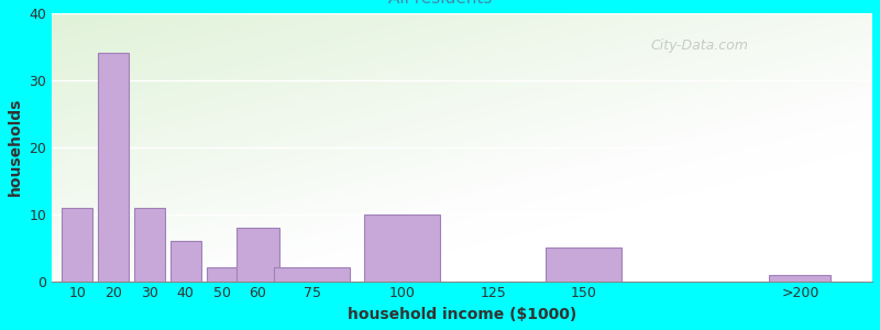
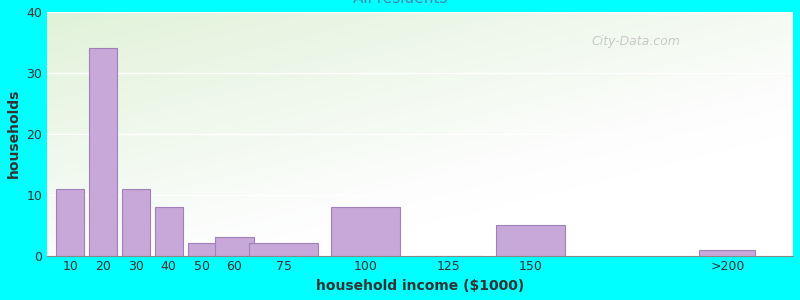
40: 6 -> 8
60: 8 -> 3
100: 10 -> 8
